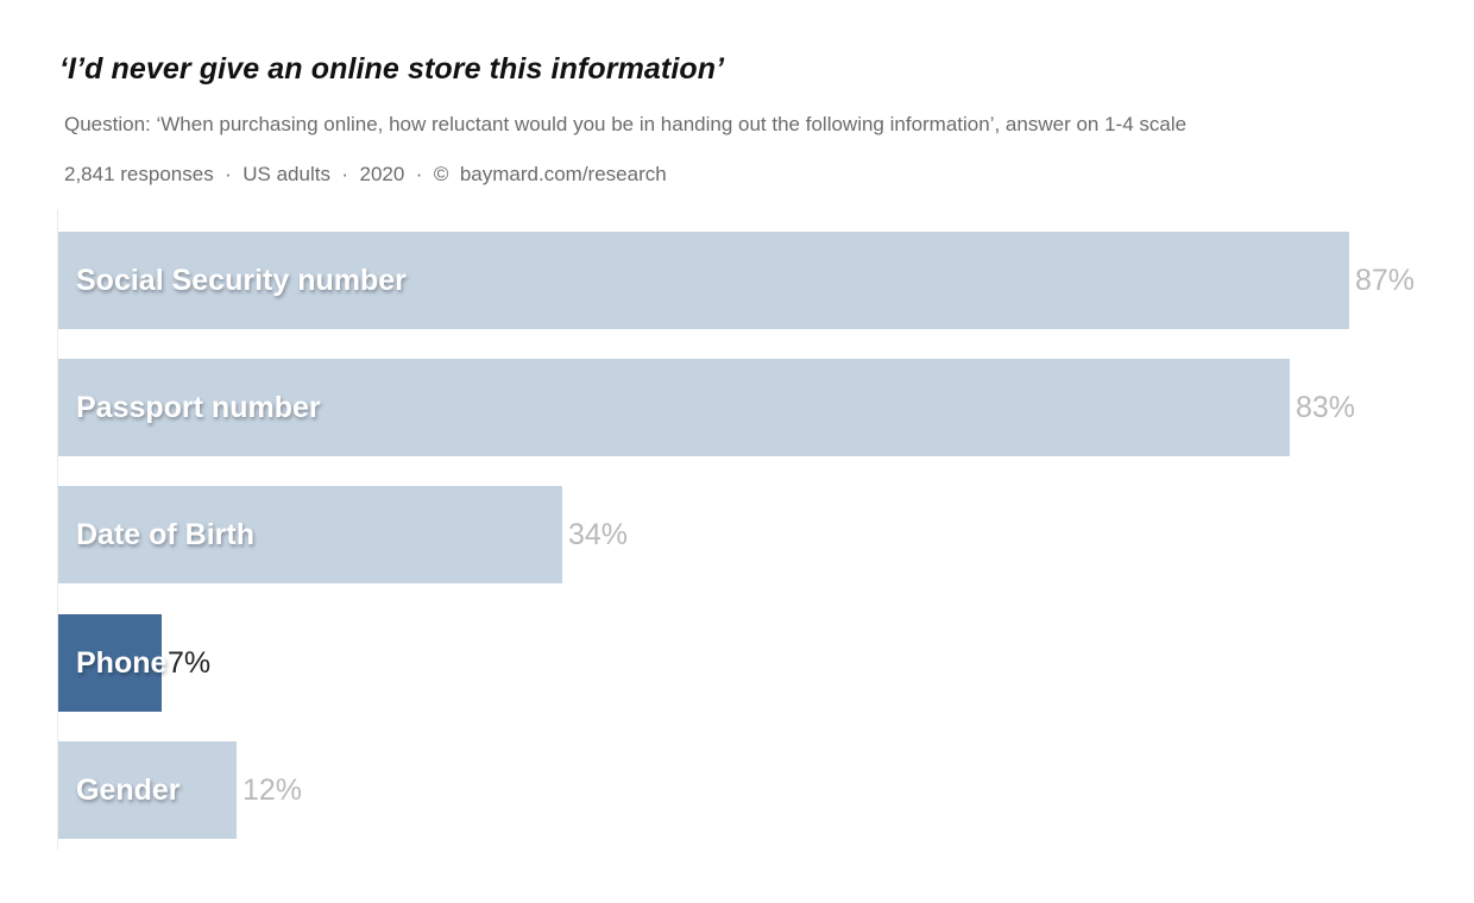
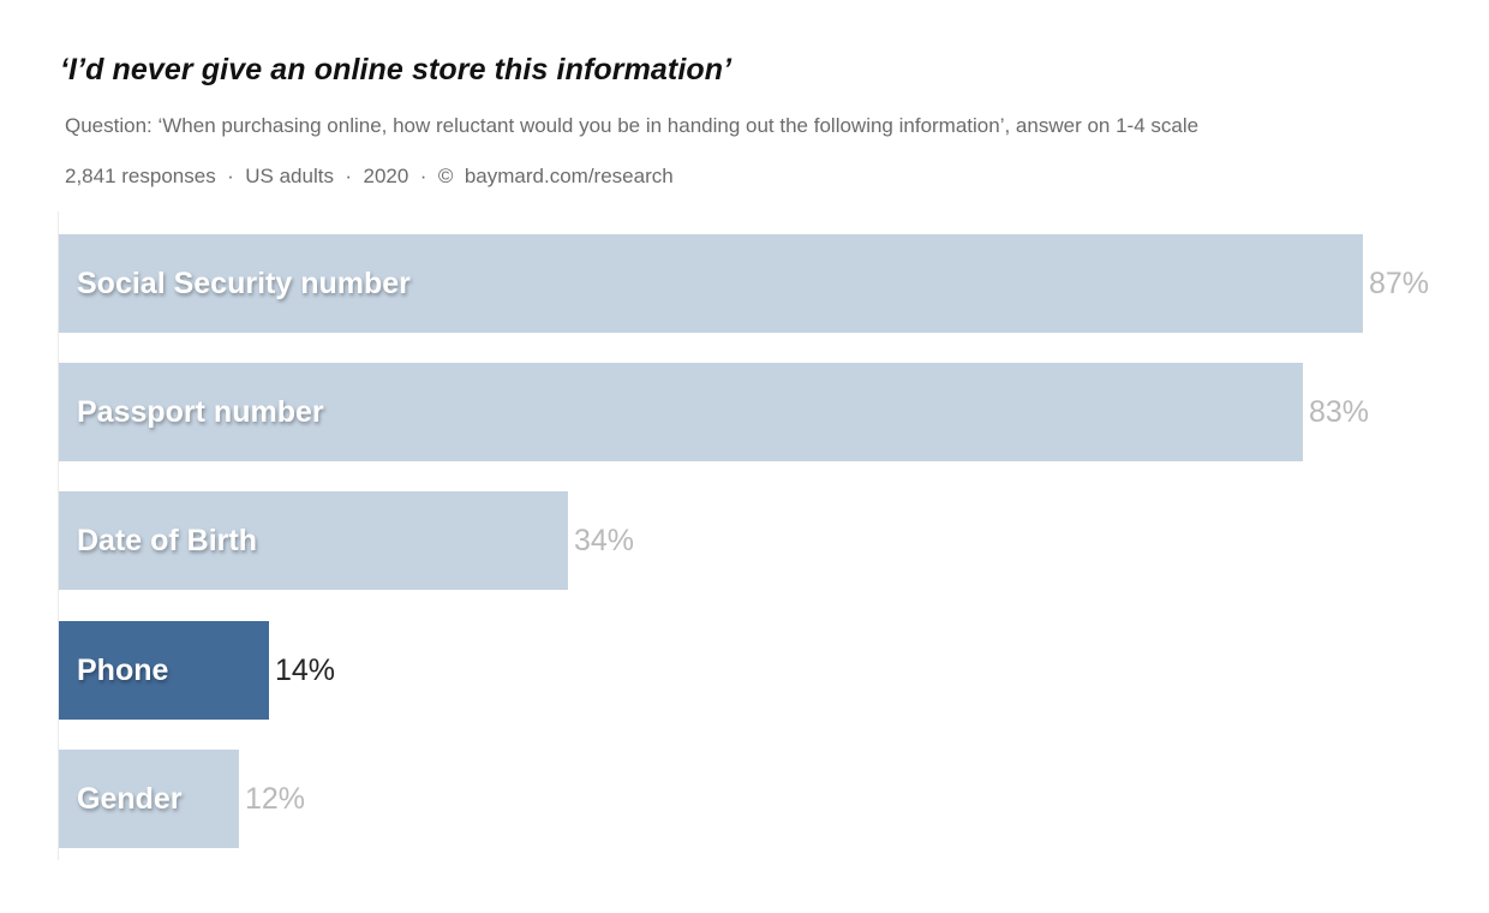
Phone: 7% -> 14%
